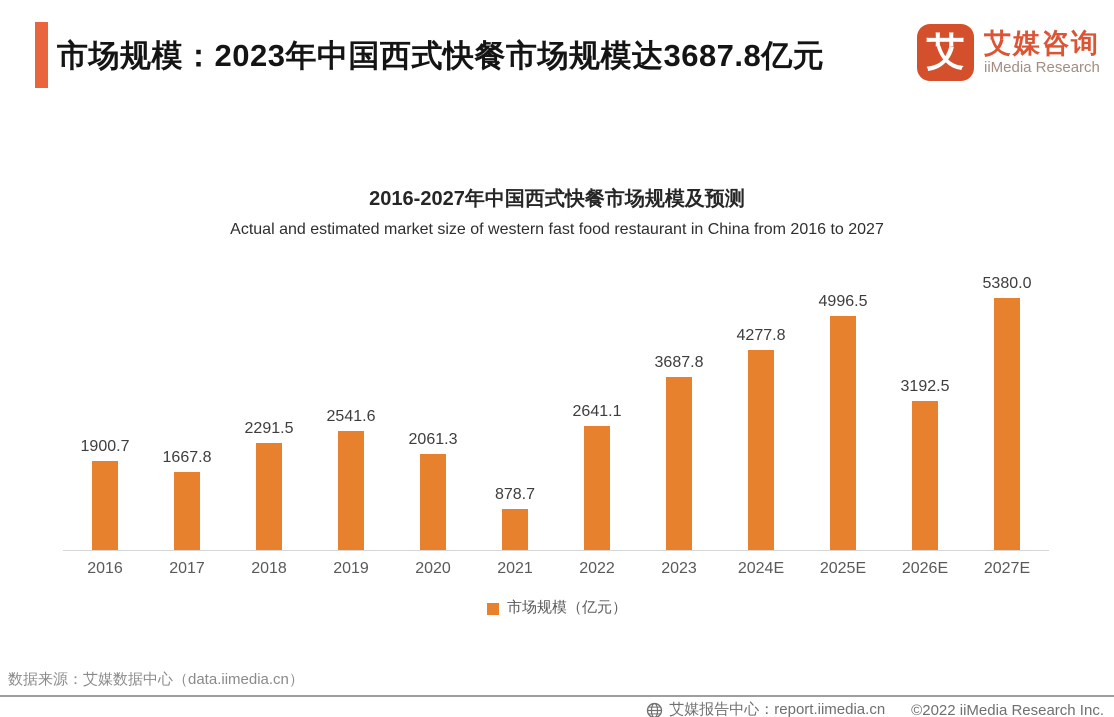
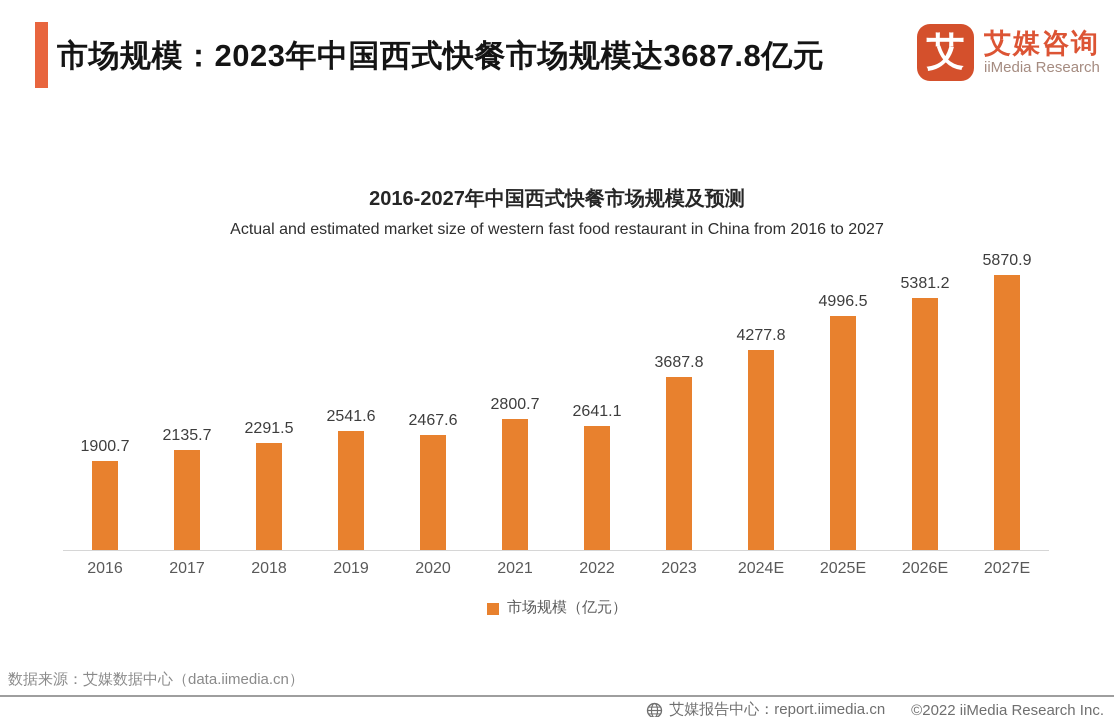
2017: 1667.8 -> 2135.7
2020: 2061.3 -> 2467.6
2021: 878.7 -> 2800.7
2026E: 3192.5 -> 5381.2
2027E: 5380.0 -> 5870.9
